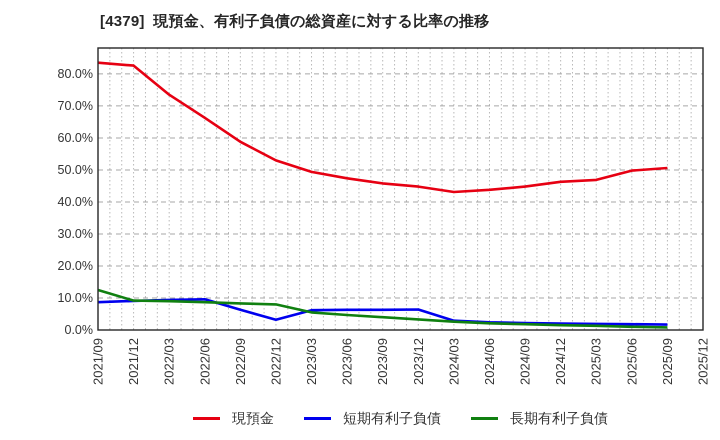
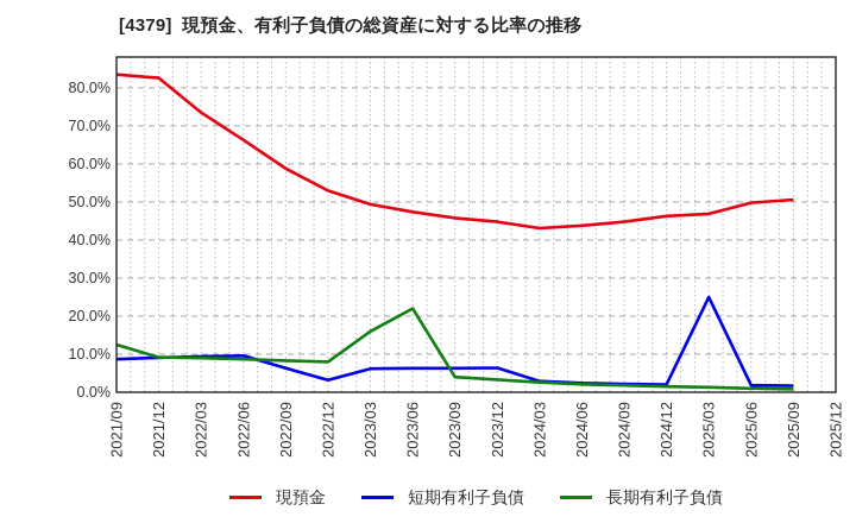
長期有利子負債/2023/03: 6% -> 16%
長期有利子負債/2023/06: 5% -> 22%
短期有利子負債/2025/03: 2% -> 25%
